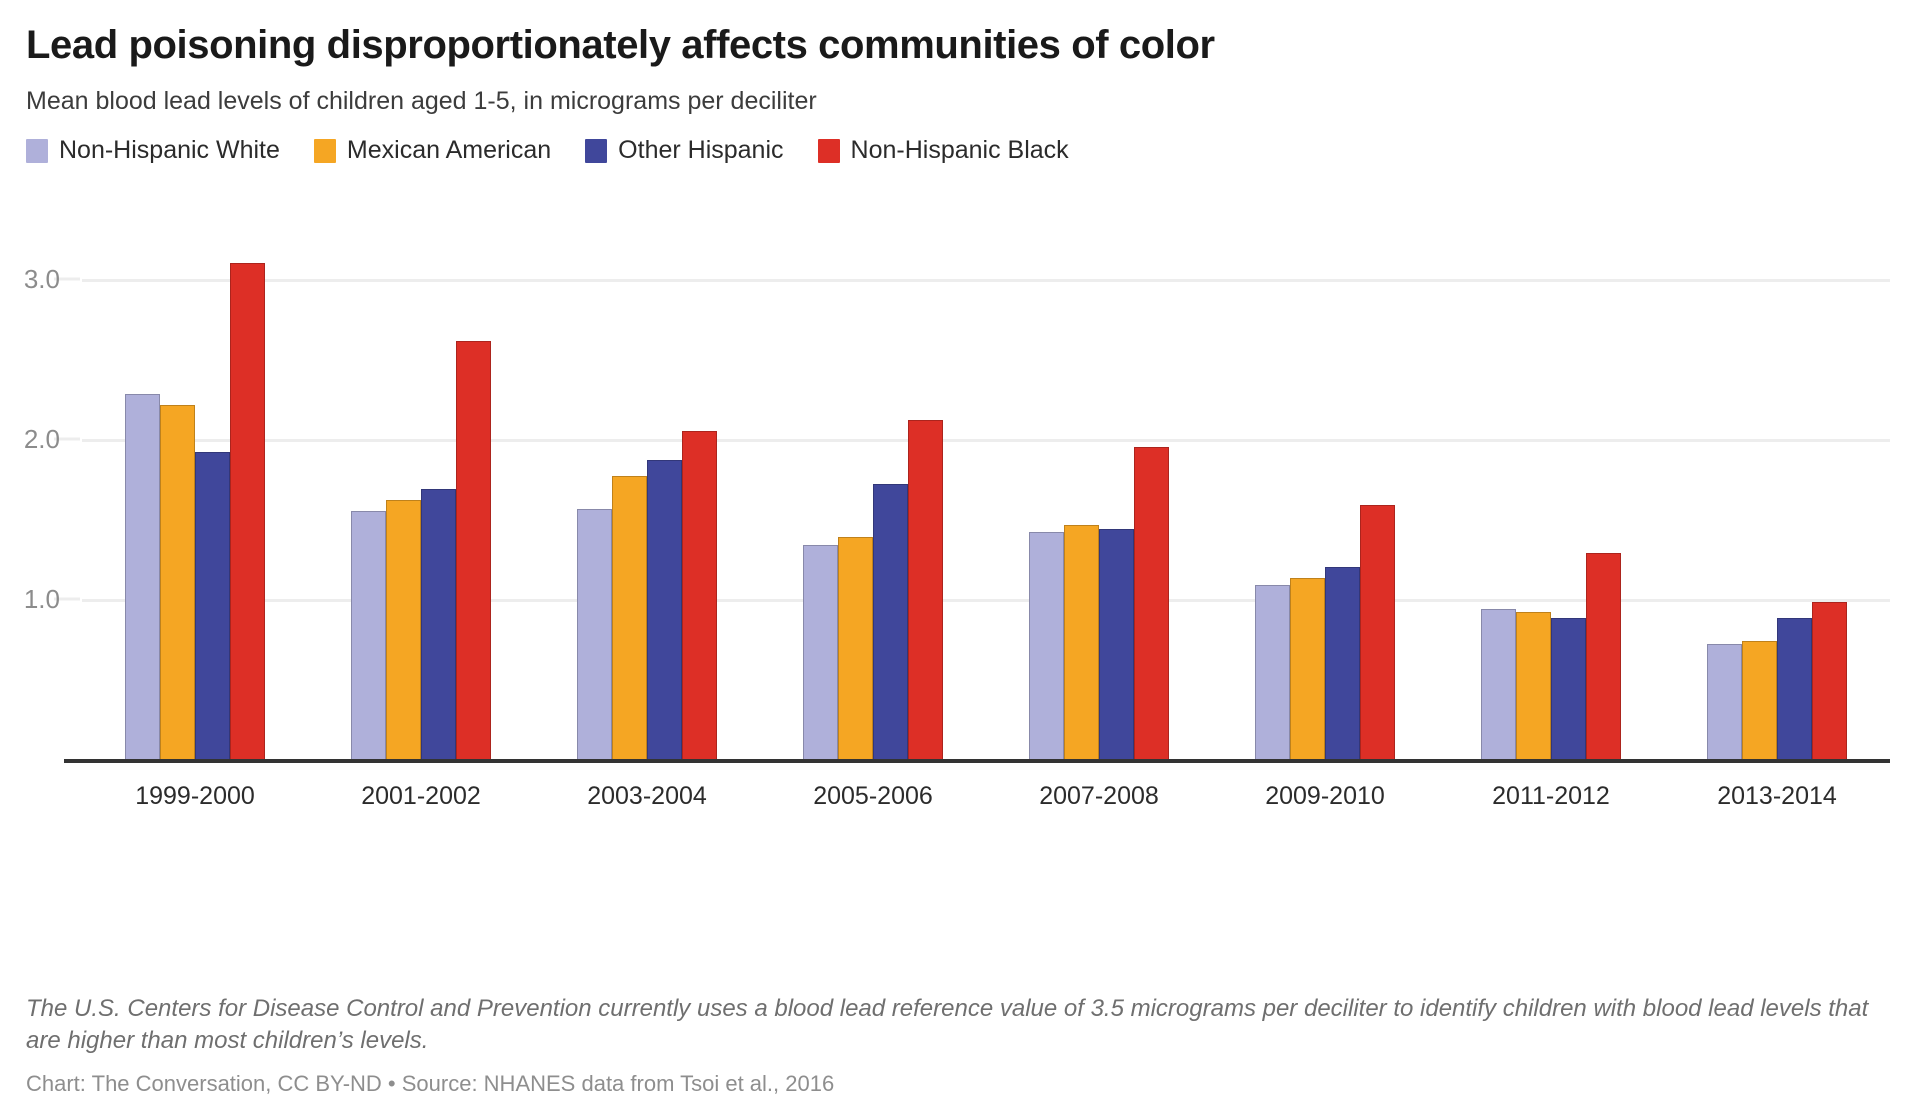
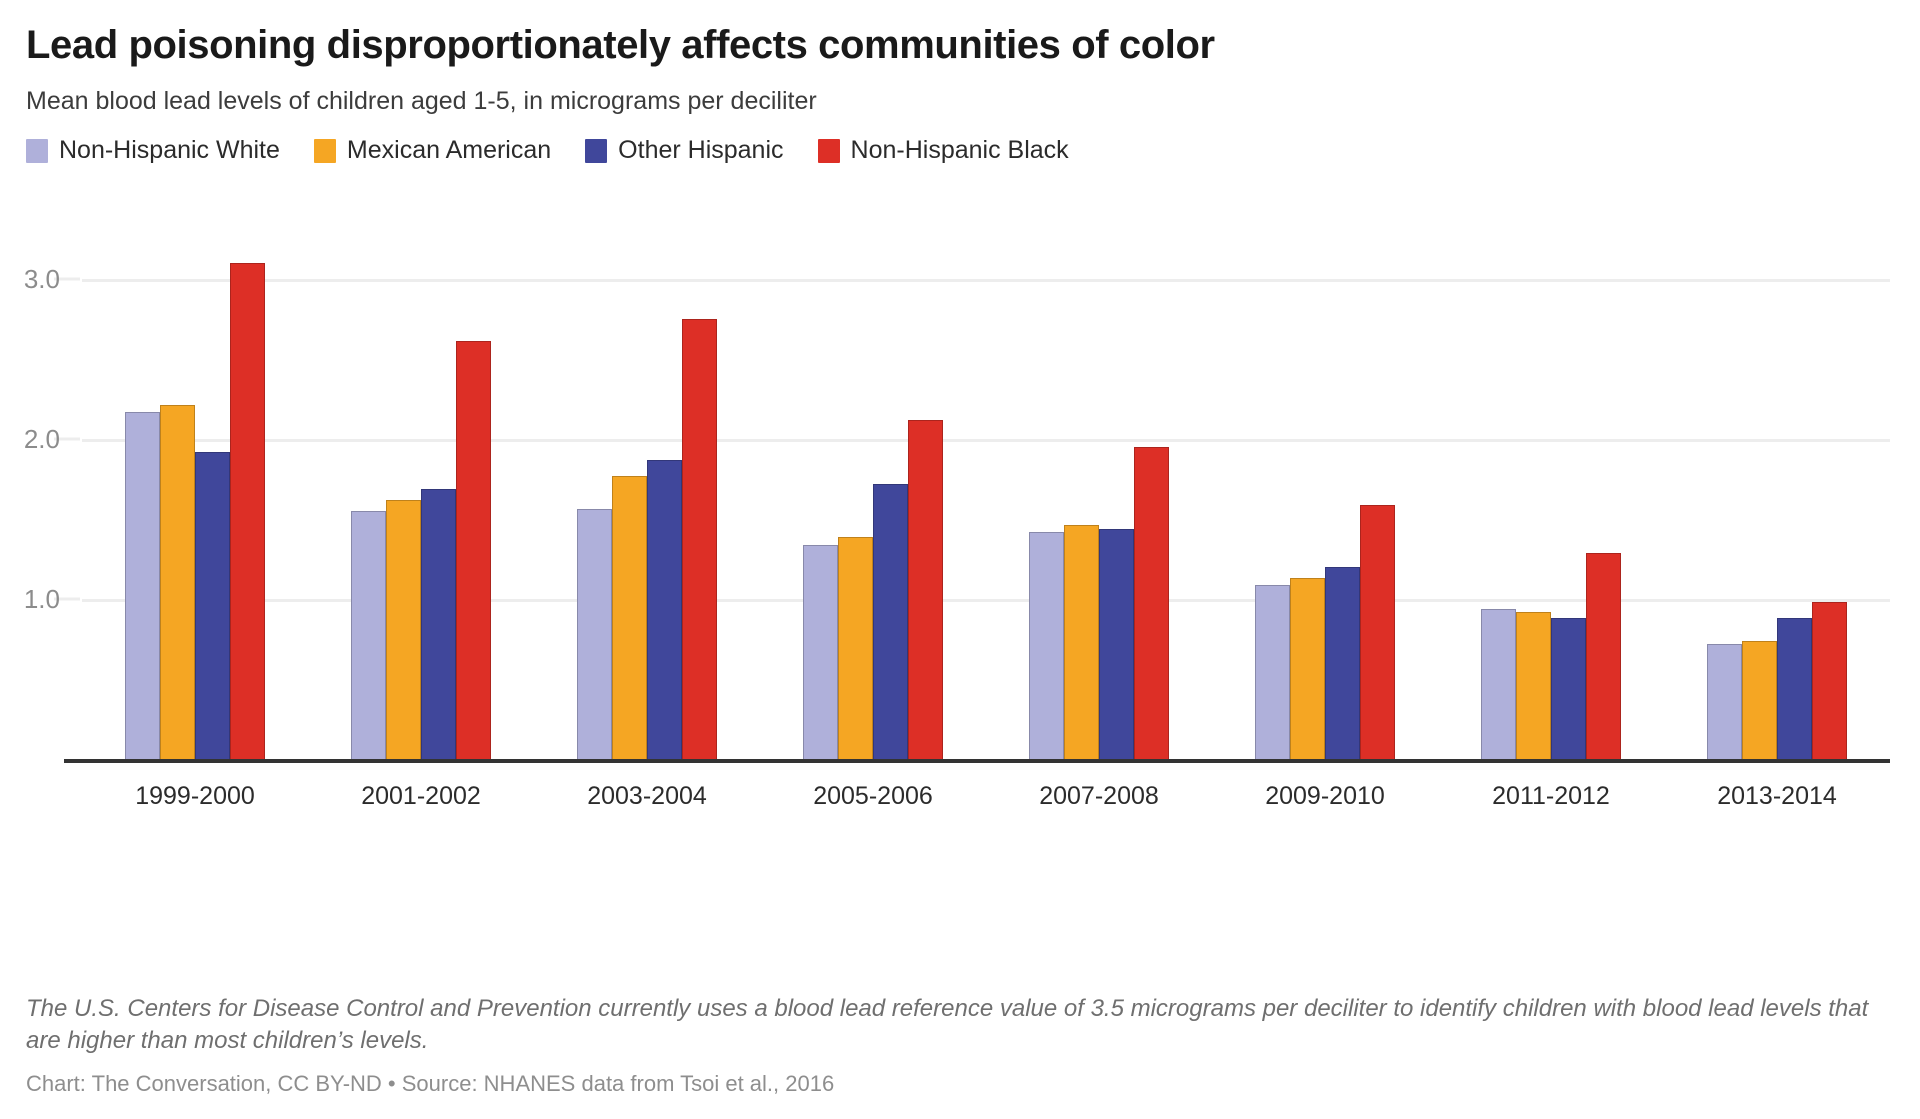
Non-Hispanic White/1999-2000: 2.28 -> 2.17
Non-Hispanic Black/2003-2004: 2.05 -> 2.75
